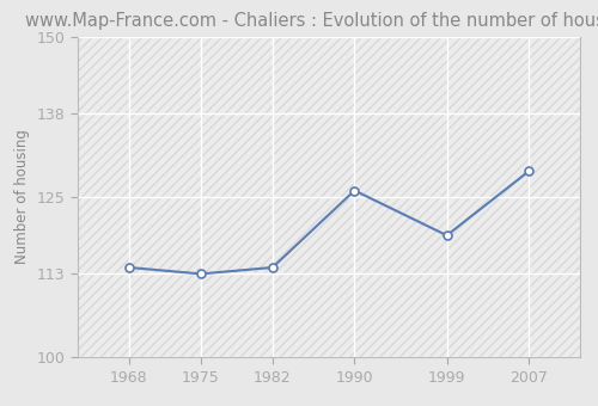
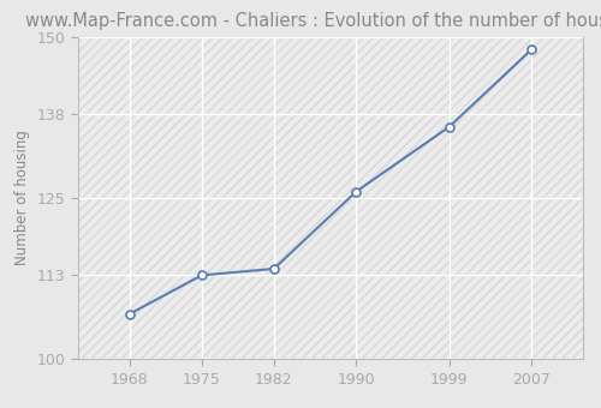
1968: 114 -> 107
1999: 119 -> 136
2007: 129 -> 148
